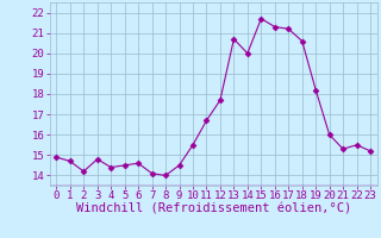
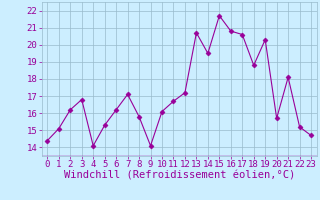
0: 14.9 -> 14.4
1: 14.7 -> 15.1
2: 14.2 -> 16.2
3: 14.8 -> 16.8
4: 14.4 -> 14.1
5: 14.5 -> 15.3
6: 14.6 -> 16.2
7: 14.1 -> 17.1
8: 14.0 -> 15.8
9: 14.5 -> 14.1
10: 15.5 -> 16.1
12: 17.7 -> 17.2
14: 20.0 -> 19.5
16: 21.3 -> 20.8
17: 21.2 -> 20.6
18: 20.6 -> 18.8
19: 18.2 -> 20.3
20: 16.0 -> 15.7
21: 15.3 -> 18.1
22: 15.5 -> 15.2
23: 15.2 -> 14.7
